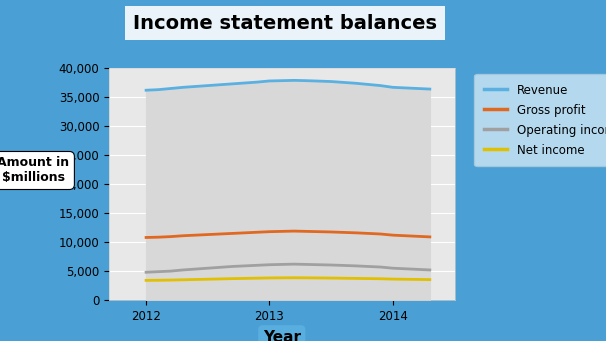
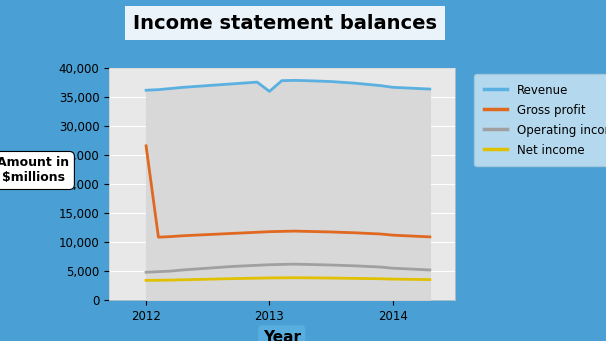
Gross profit/2012: 10,800 -> 26,600
Revenue/2013: 37,800 -> 36,000
